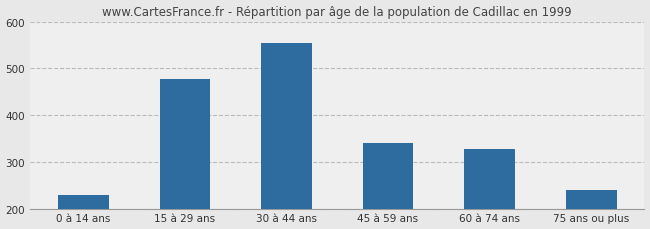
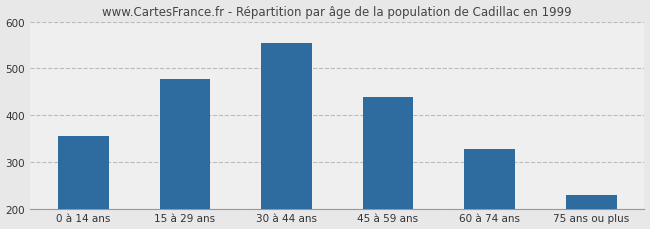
0 à 14 ans: 230 -> 355
45 à 59 ans: 340 -> 438
75 ans ou plus: 240 -> 228
